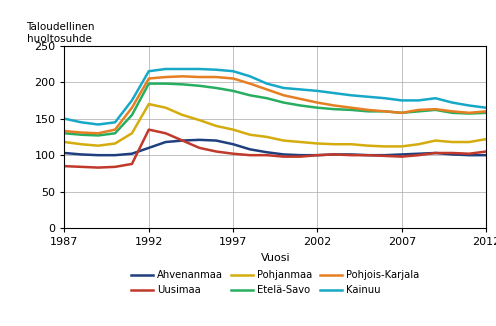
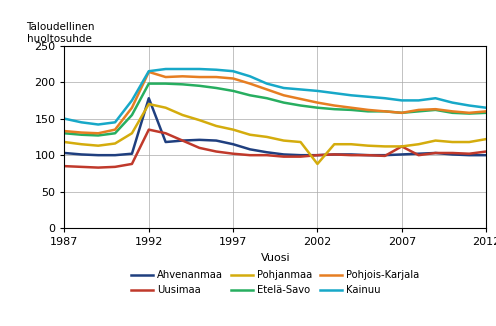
Ahvenanmaa/1992: 110 -> 178
Pohjois-Karjala/1992: 205 -> 214
Pohjanmaa/2002: 116 -> 88
Uusimaa/2007: 98 -> 112
